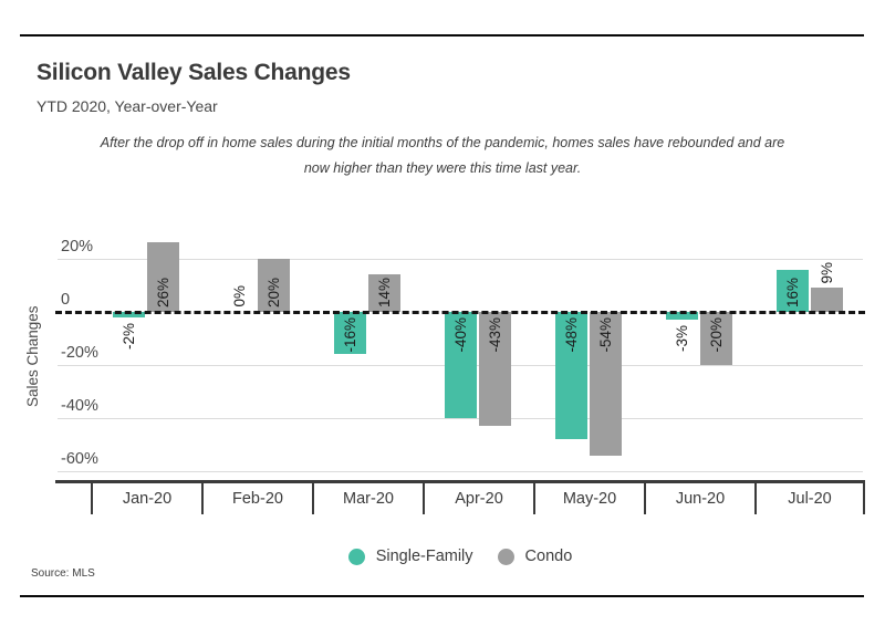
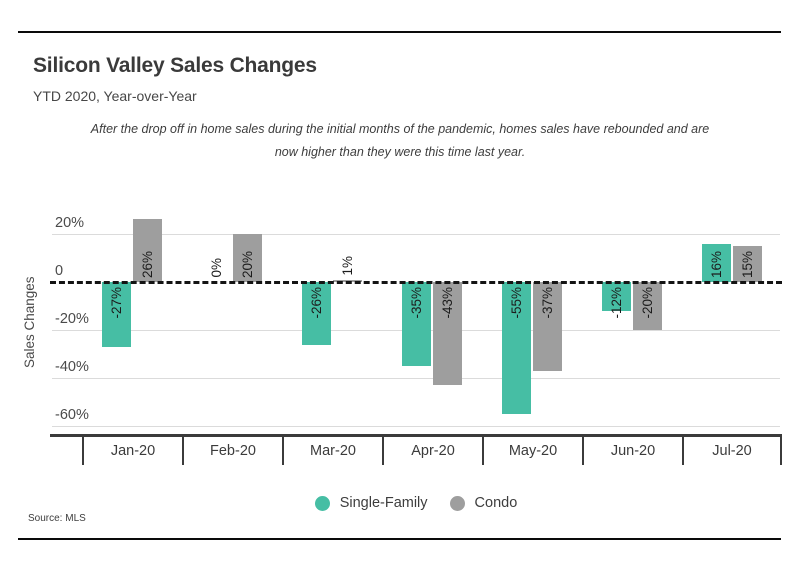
Single-Family/Jan-20: -2% -> -27%
Single-Family/Mar-20: -16% -> -26%
Condo/Mar-20: 14% -> 1%
Single-Family/Apr-20: -40% -> -35%
Single-Family/May-20: -48% -> -55%
Condo/May-20: -54% -> -37%
Single-Family/Jun-20: -3% -> -12%
Condo/Jul-20: 9% -> 15%
